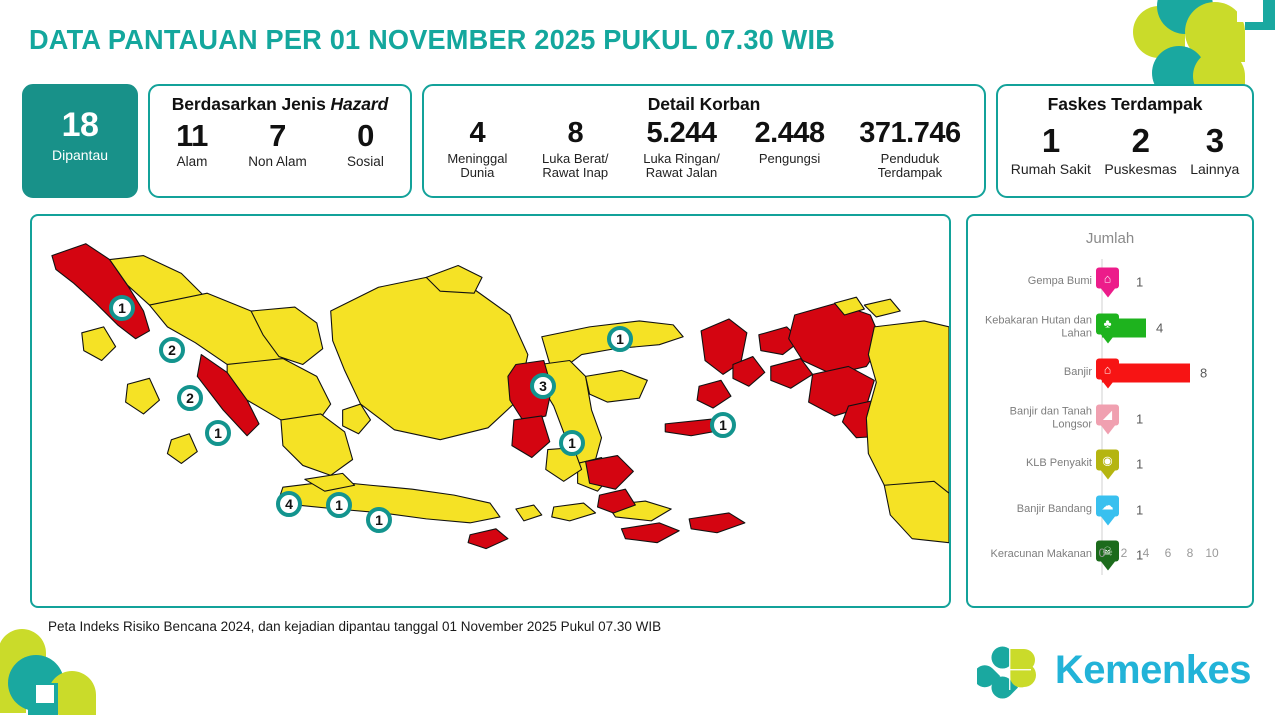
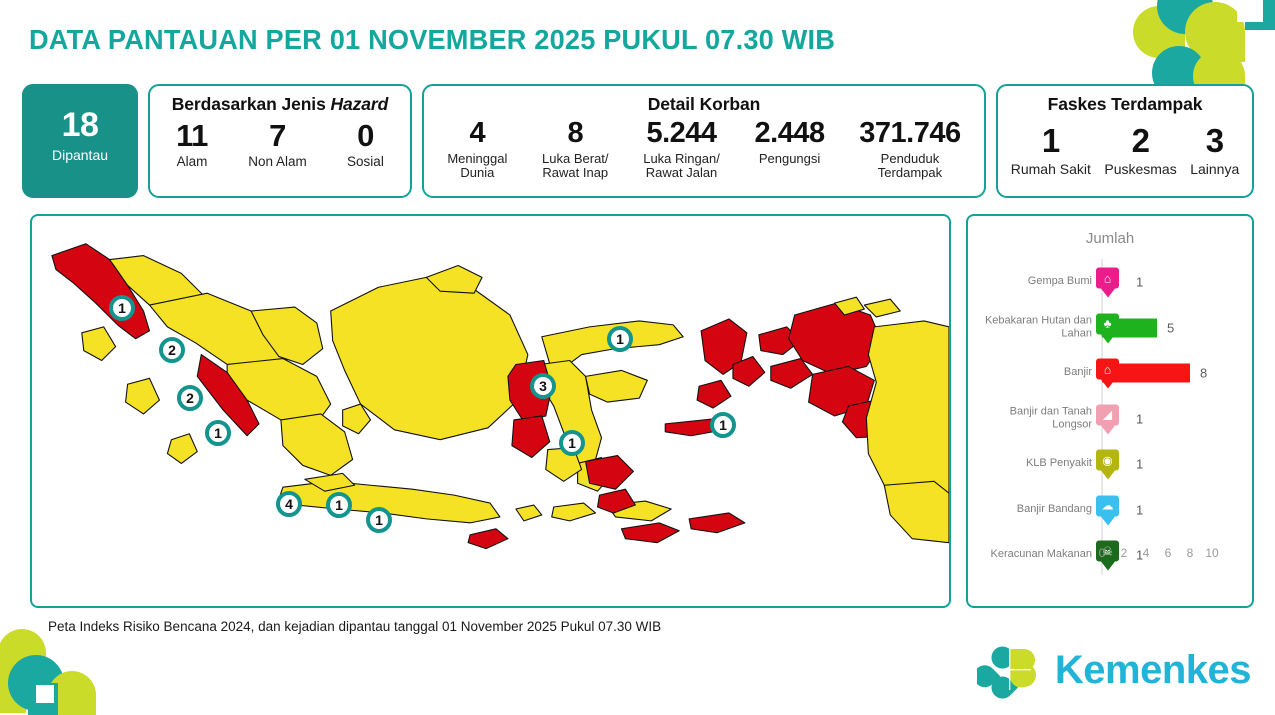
Kebakaran Hutan dan Lahan: 4 -> 5
